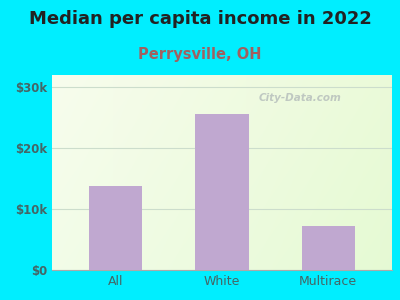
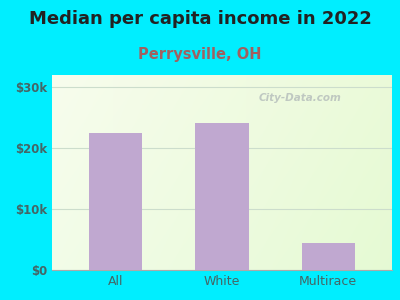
All: $13.8k -> $22.5k
White: $25.6k -> $24.2k
Multirace: $7.2k -> $4.5k
